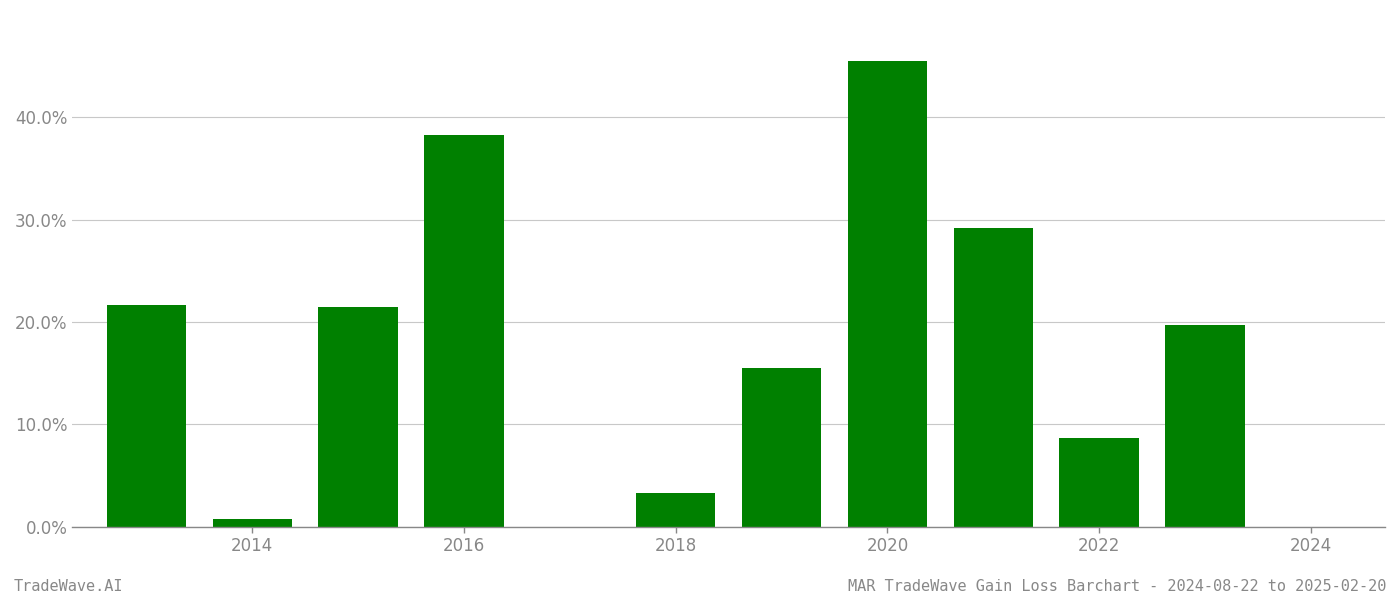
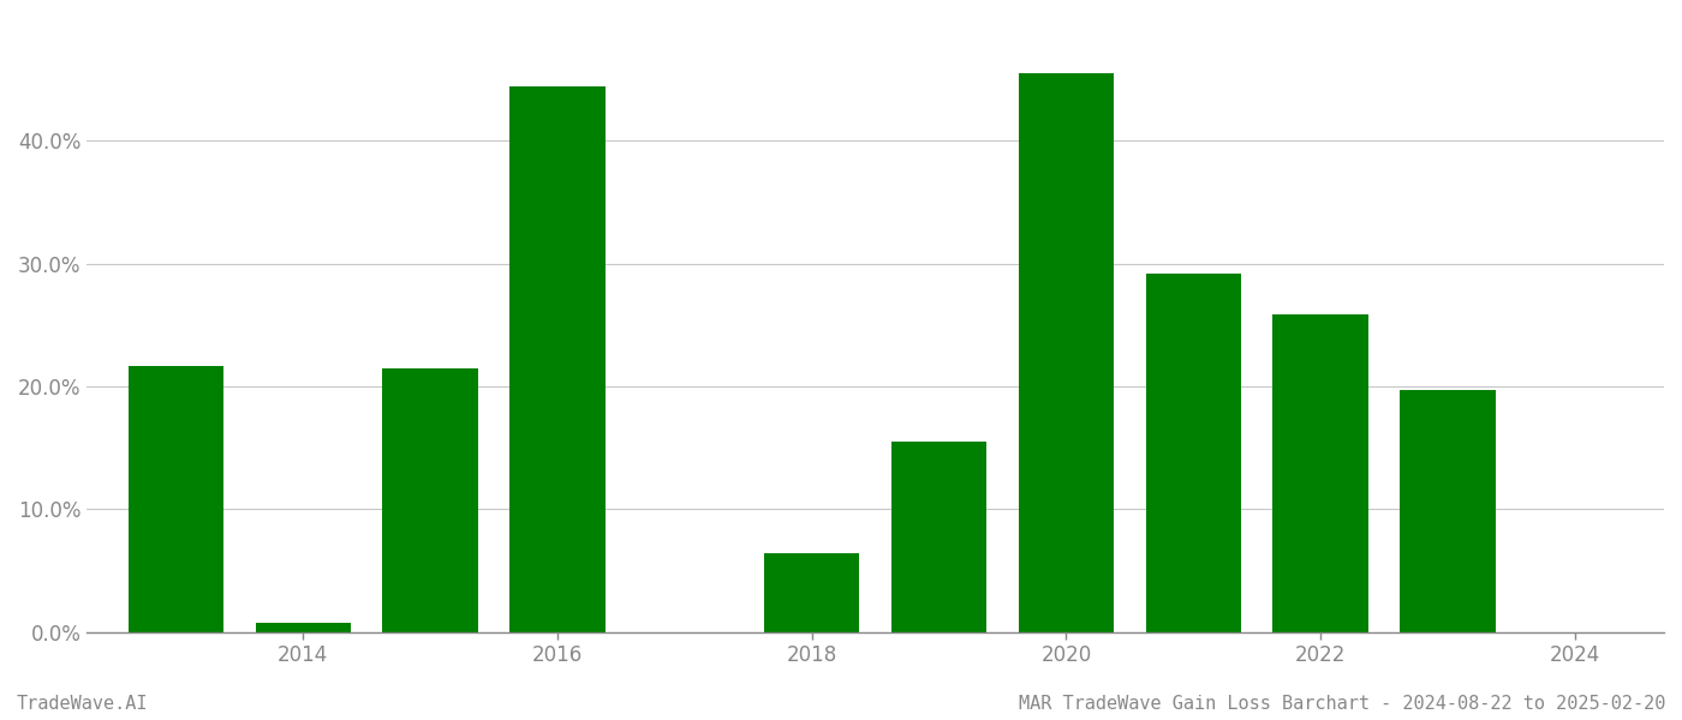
2016: 38.3% -> 44.4%
2018: 3.3% -> 6.4%
2022: 8.7% -> 25.9%
